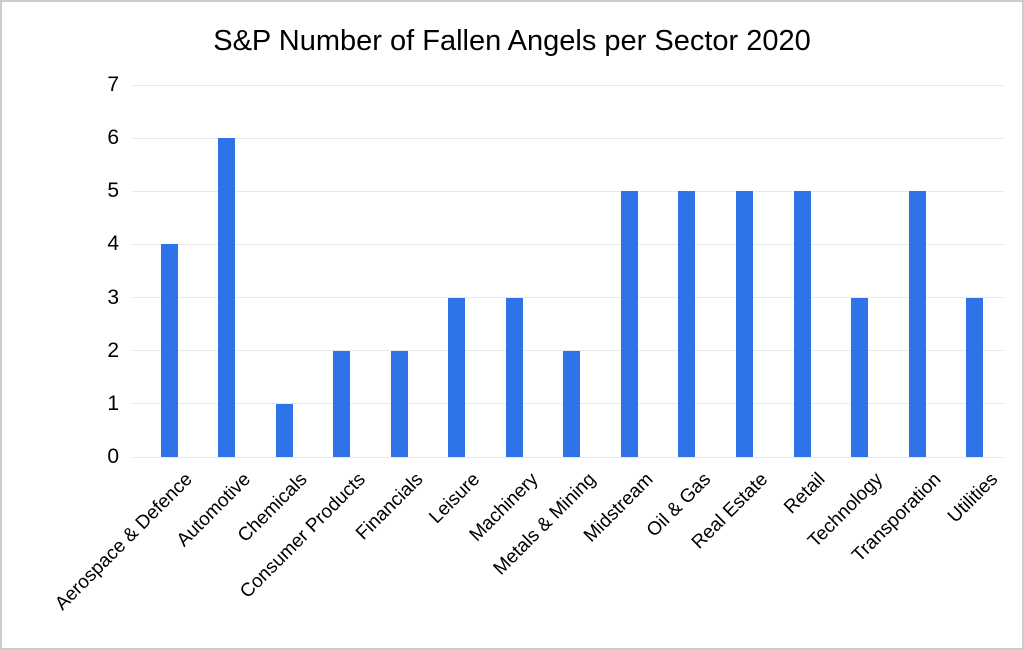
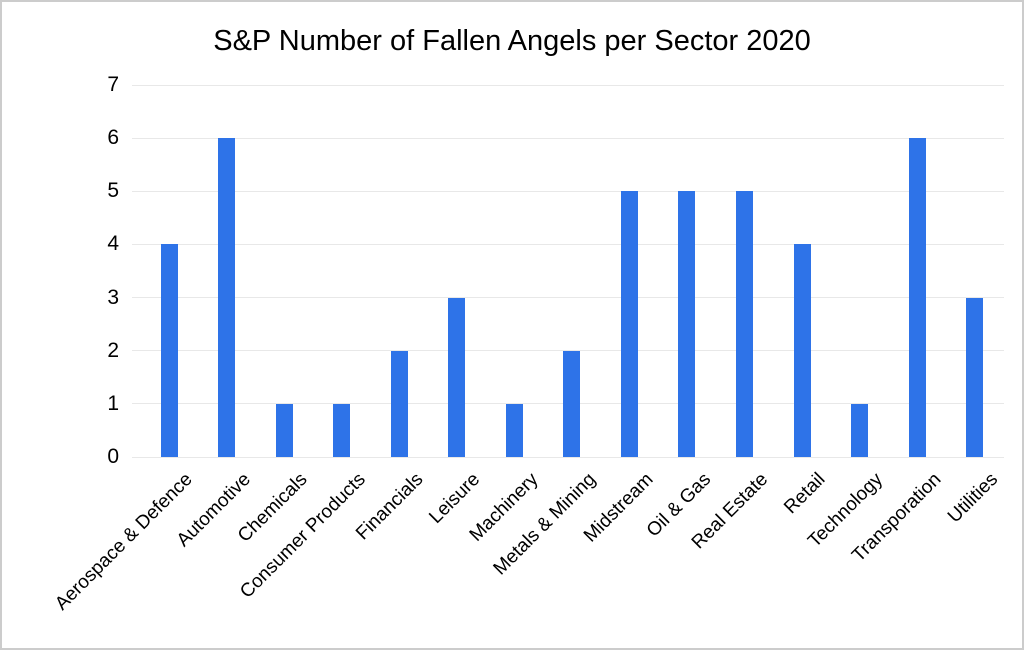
Consumer Products: 2 -> 1
Machinery: 3 -> 1
Retail: 5 -> 4
Technology: 3 -> 1
Transporation: 5 -> 6
